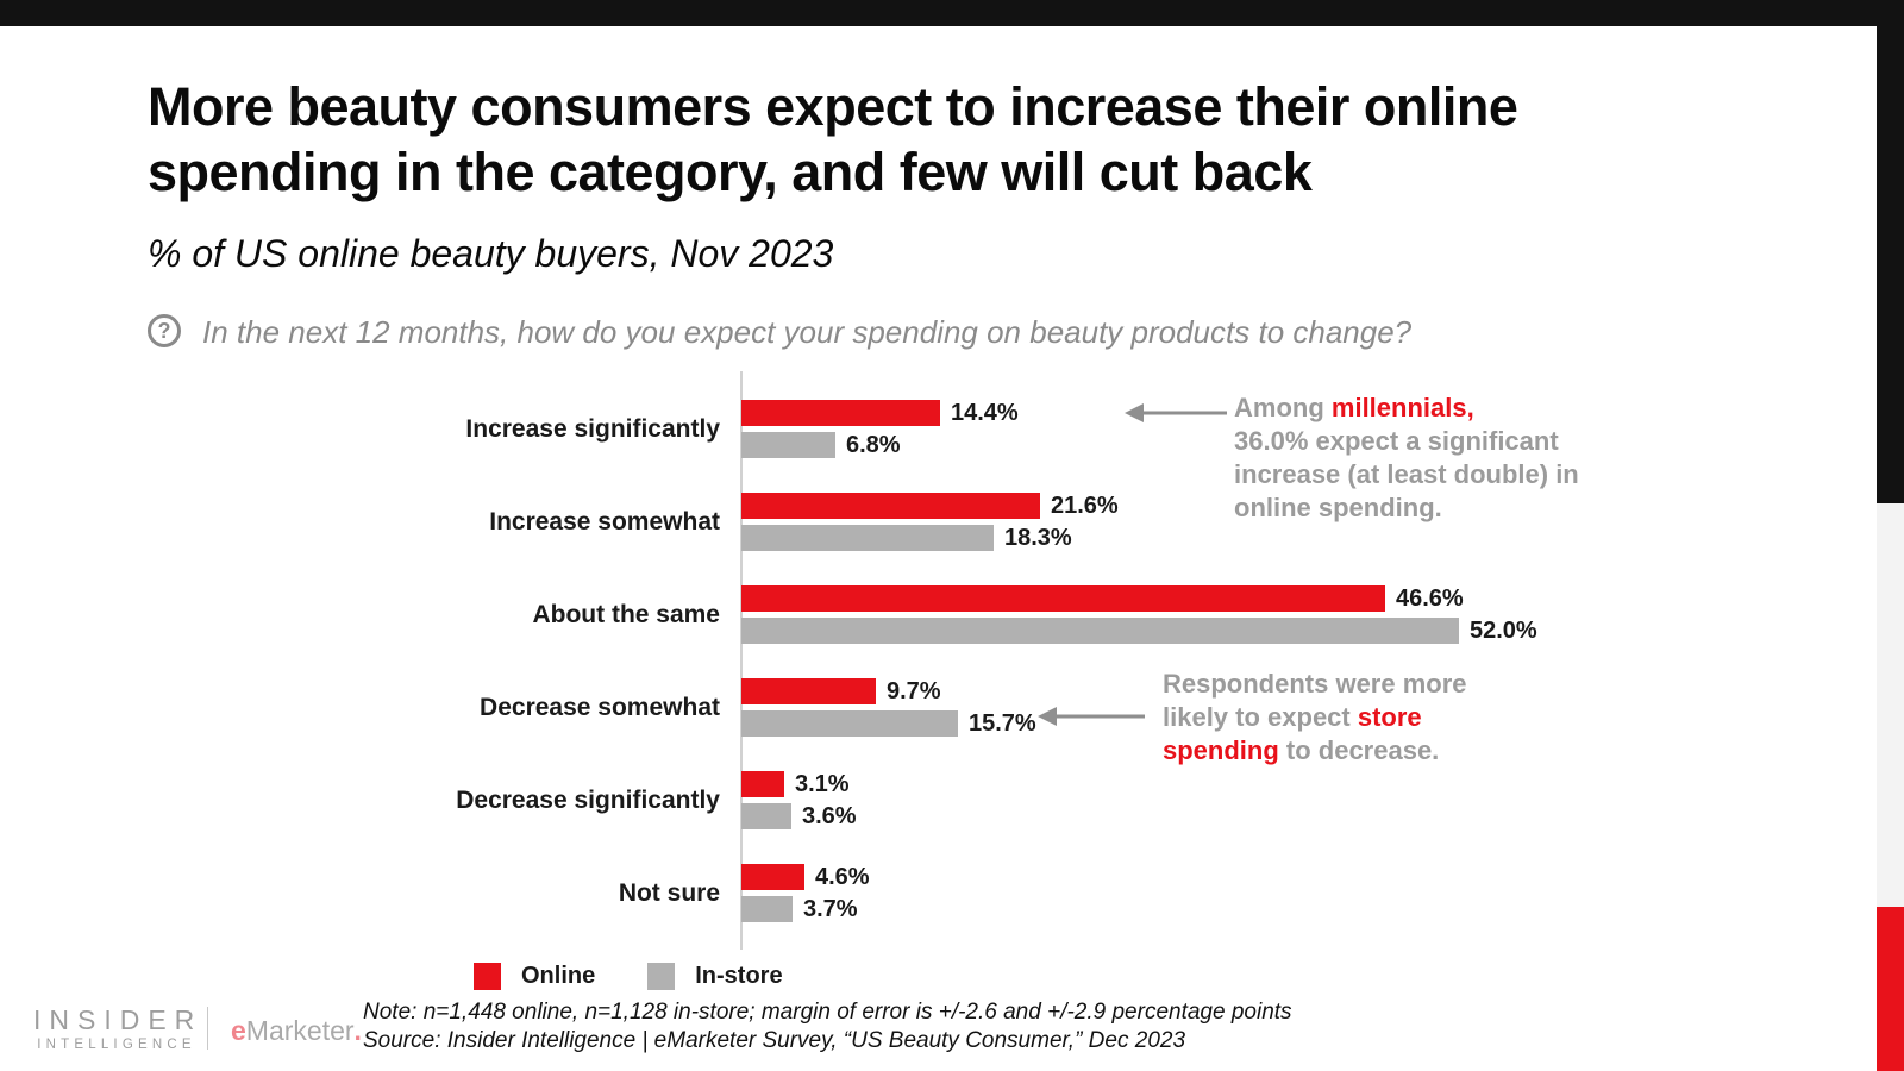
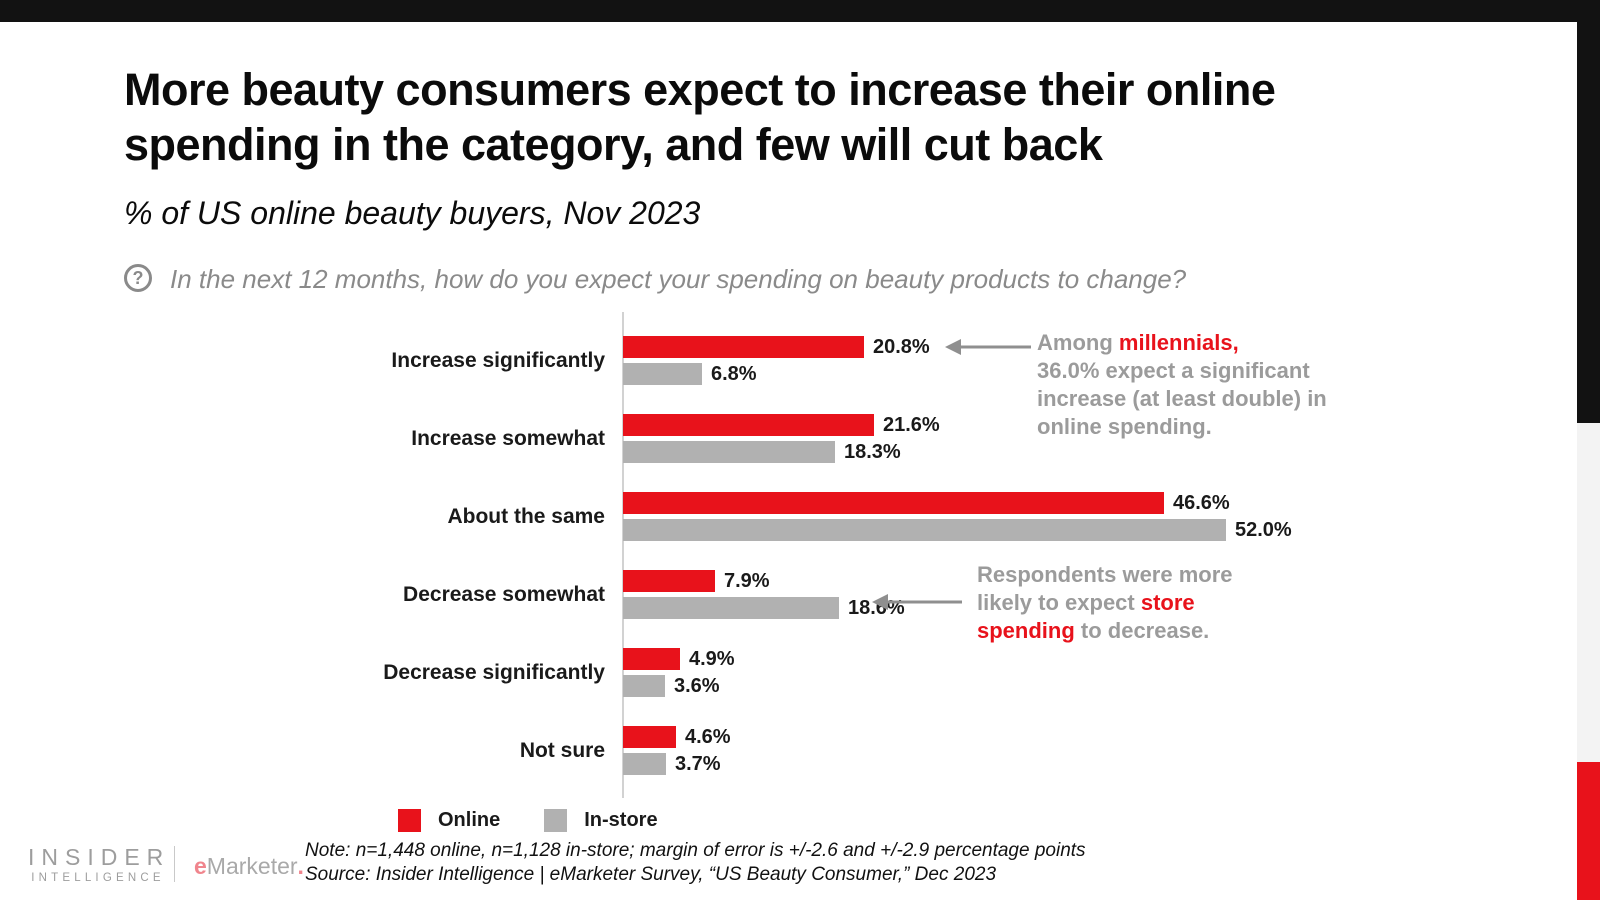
Online/Increase significantly: 14.4% -> 20.8%
Online/Decrease somewhat: 9.7% -> 7.9%
In-store/Decrease somewhat: 15.7% -> 18.6%
Online/Decrease significantly: 3.1% -> 4.9%
